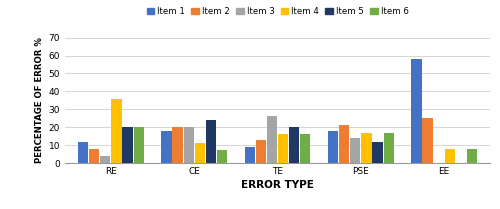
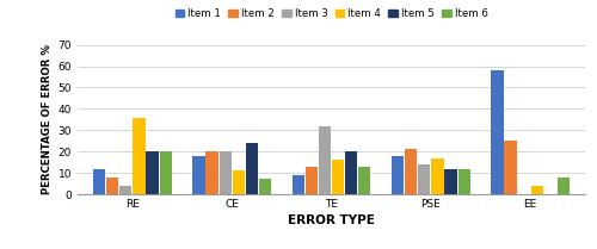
Item 3/TE: 26 -> 32
Item 6/TE: 16 -> 13
Item 6/PSE: 17 -> 12
Item 4/EE: 8 -> 4
